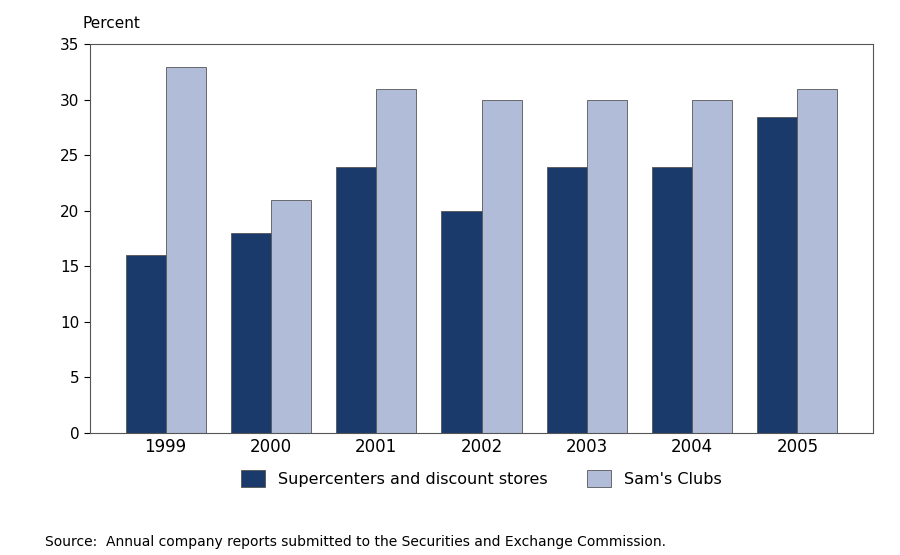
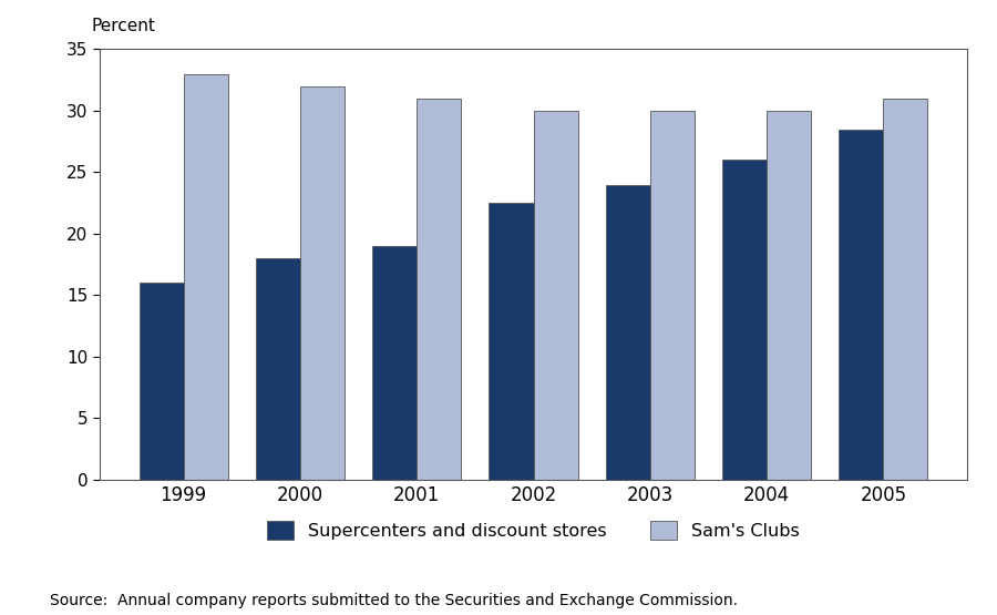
Sam's Clubs/2000: 21 -> 32
Supercenters and discount stores/2001: 24.0 -> 19.0
Supercenters and discount stores/2002: 20.0 -> 22.5
Supercenters and discount stores/2004: 24.0 -> 26.0
